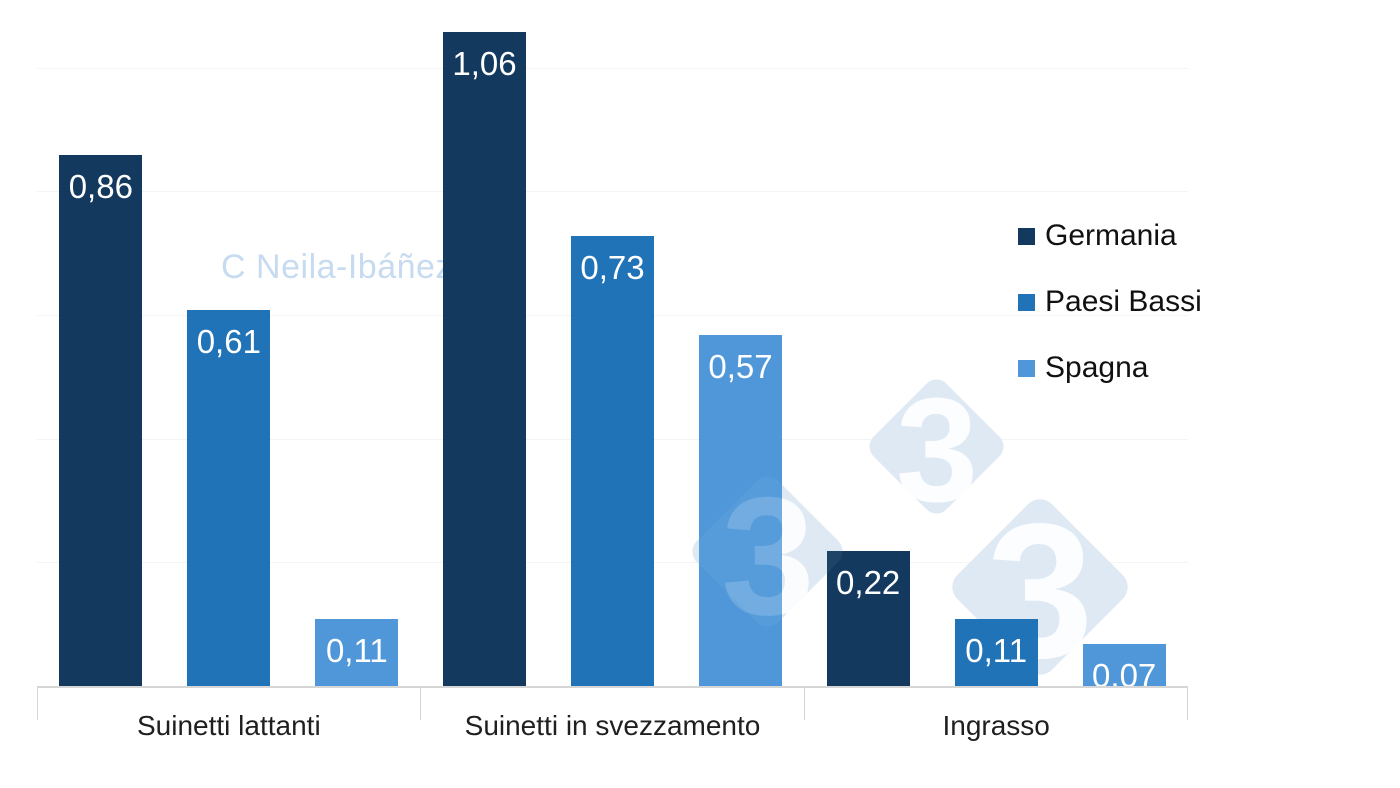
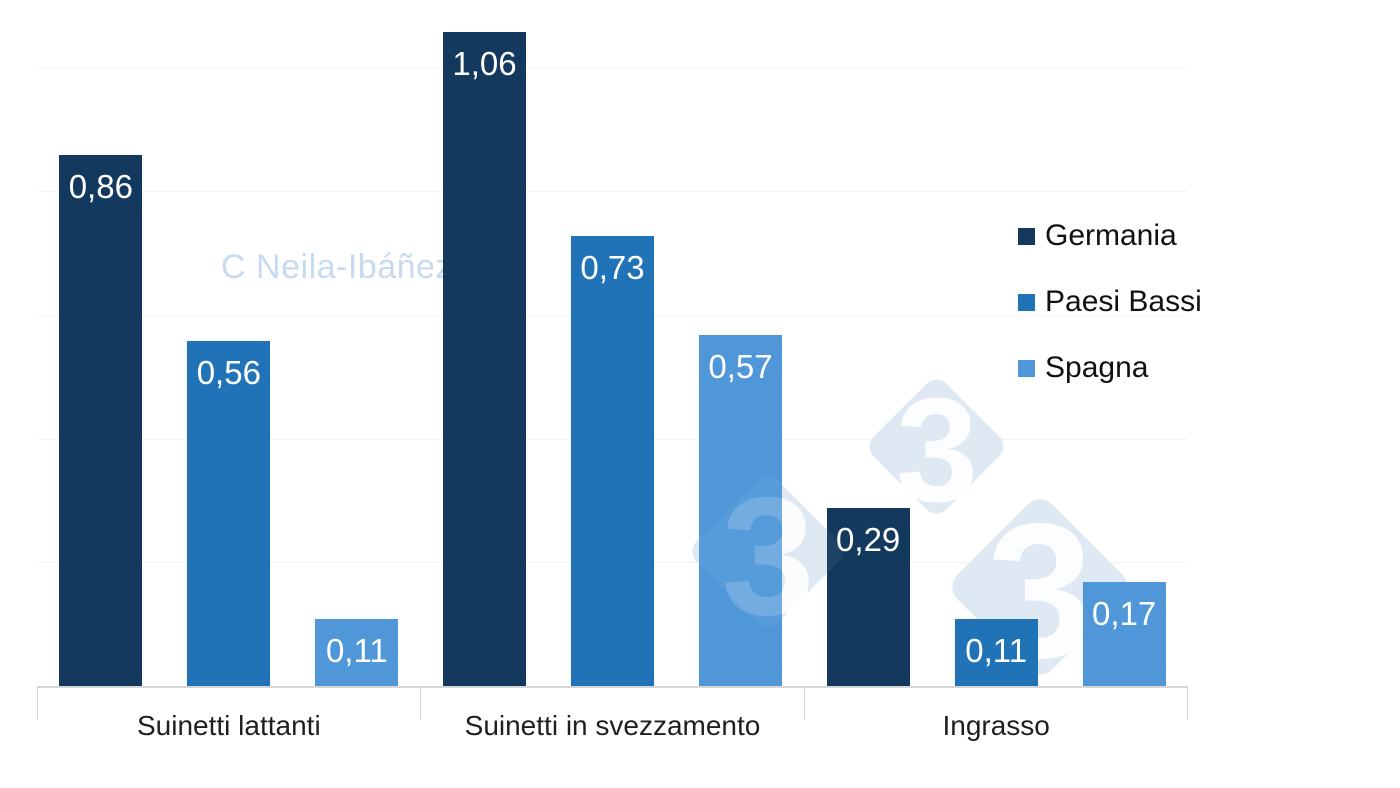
Paesi Bassi/Suinetti lattanti: 0,61 -> 0,56
Germania/Ingrasso: 0,22 -> 0,29
Spagna/Ingrasso: 0,07 -> 0,17
